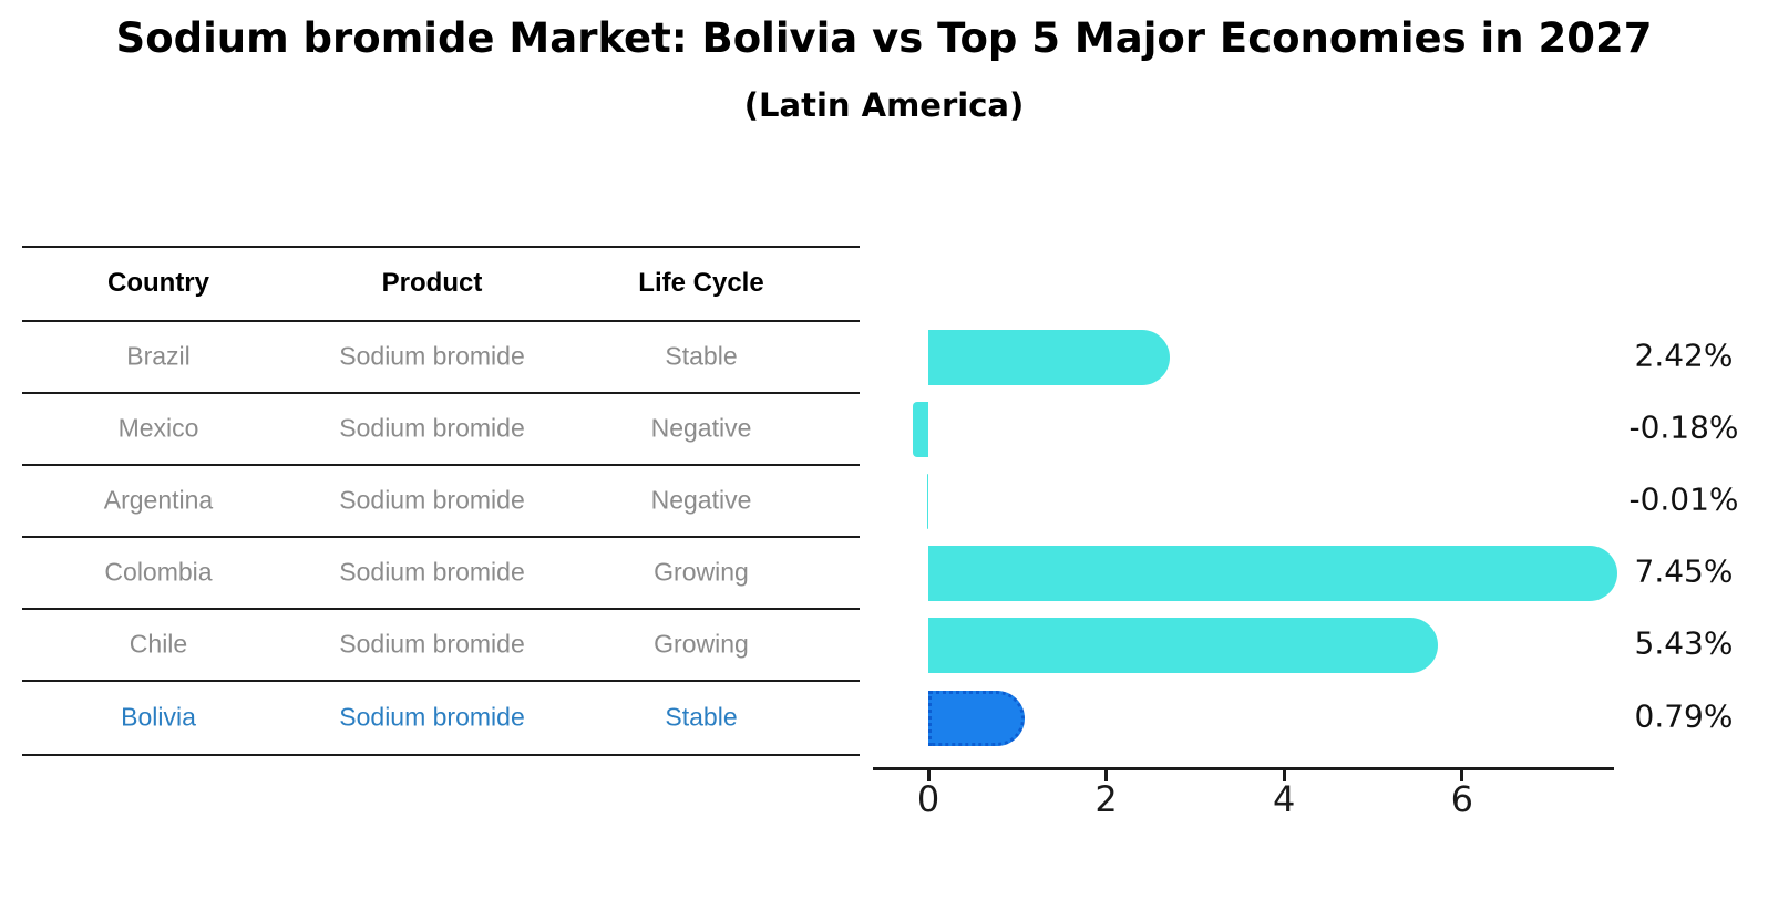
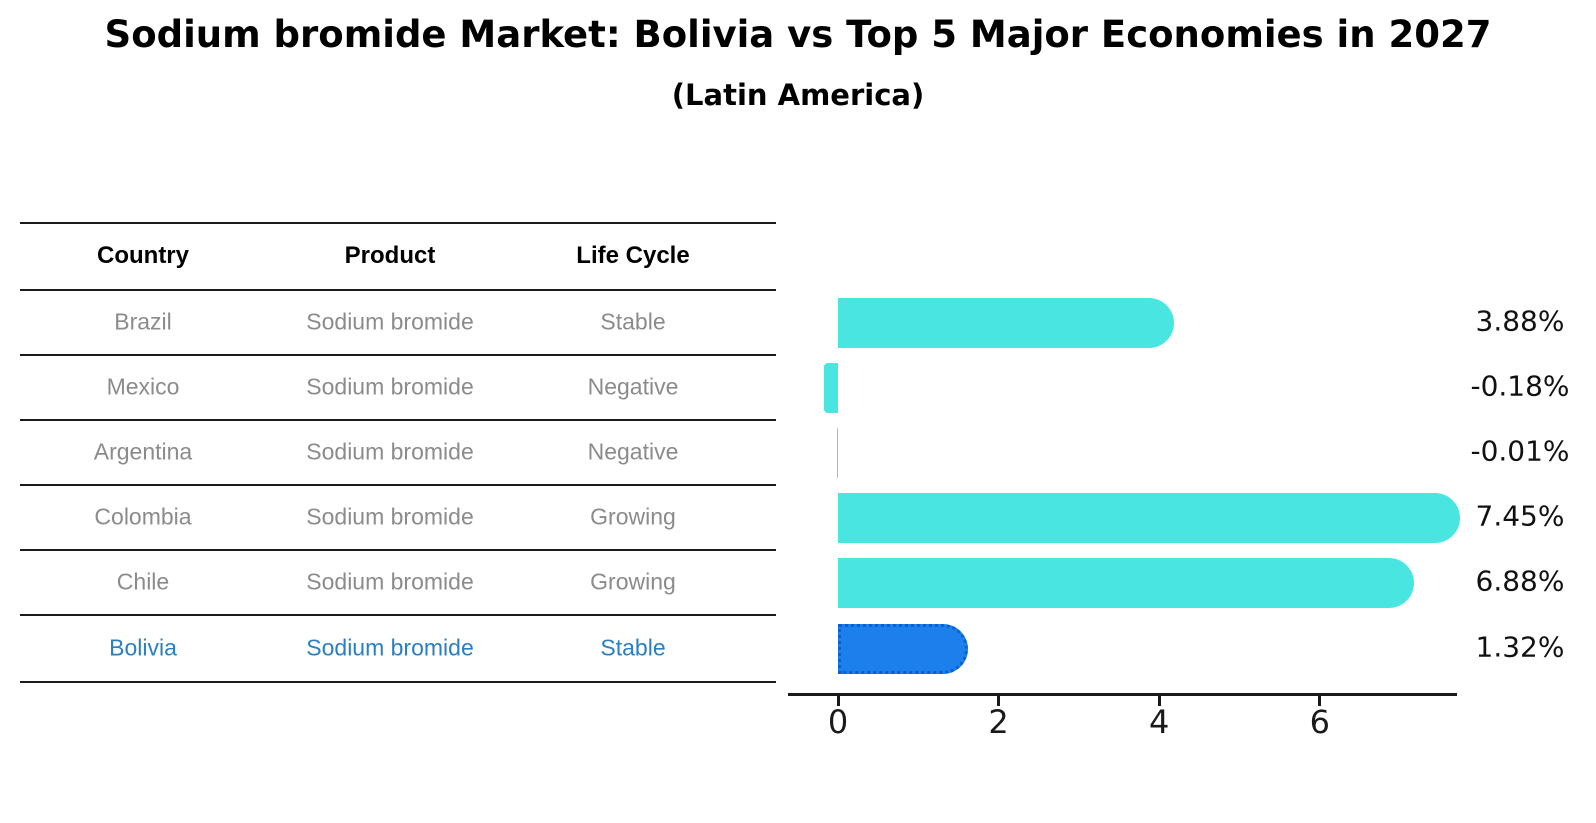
Brazil: 2.42% -> 3.88%
Chile: 5.43% -> 6.88%
Bolivia: 0.79% -> 1.32%
